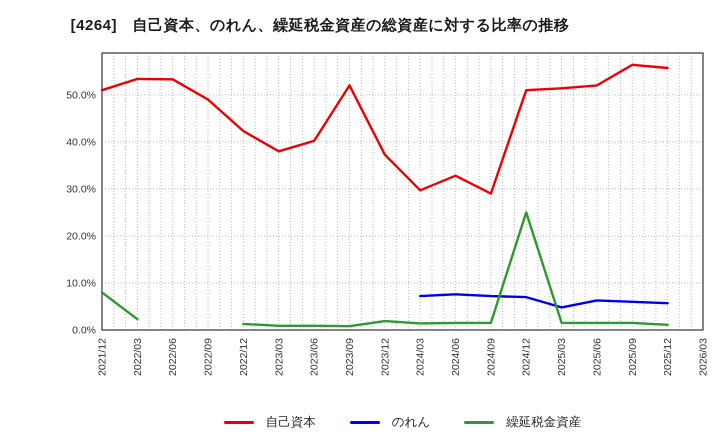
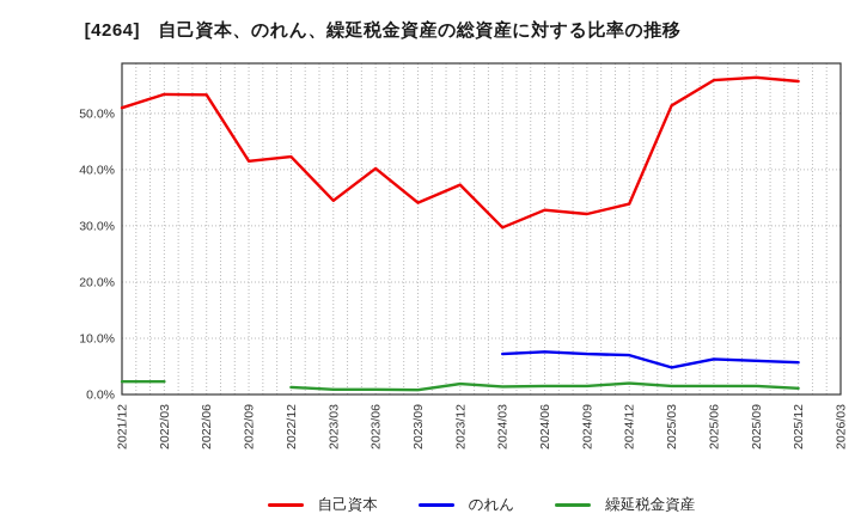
繰延税金資産/2021/12: 8% -> 2%
自己資本/2022/09: 49% -> 42%
自己資本/2023/03: 38% -> 34%
自己資本/2023/09: 52% -> 34%
自己資本/2024/09: 29% -> 32%
自己資本/2024/12: 51% -> 34%
繰延税金資産/2024/12: 25% -> 2%
自己資本/2025/06: 52% -> 56%
